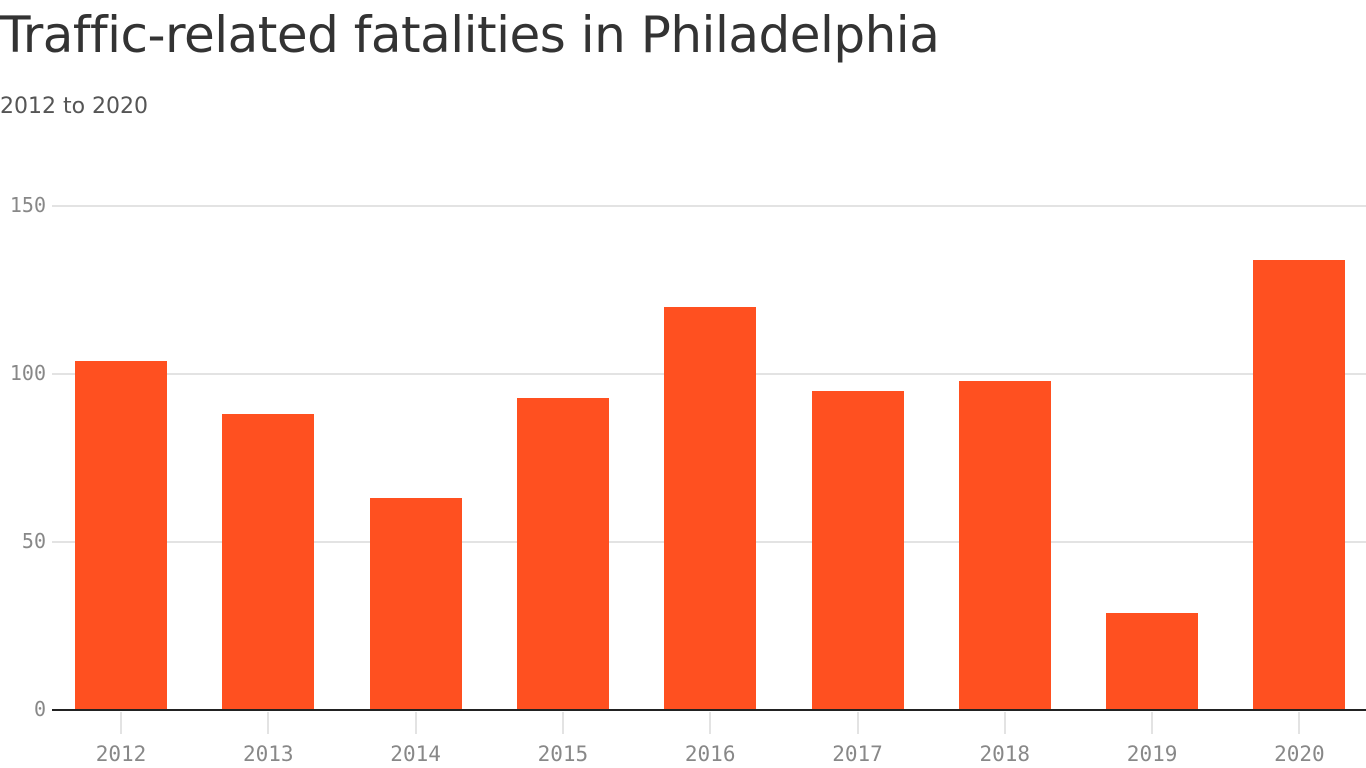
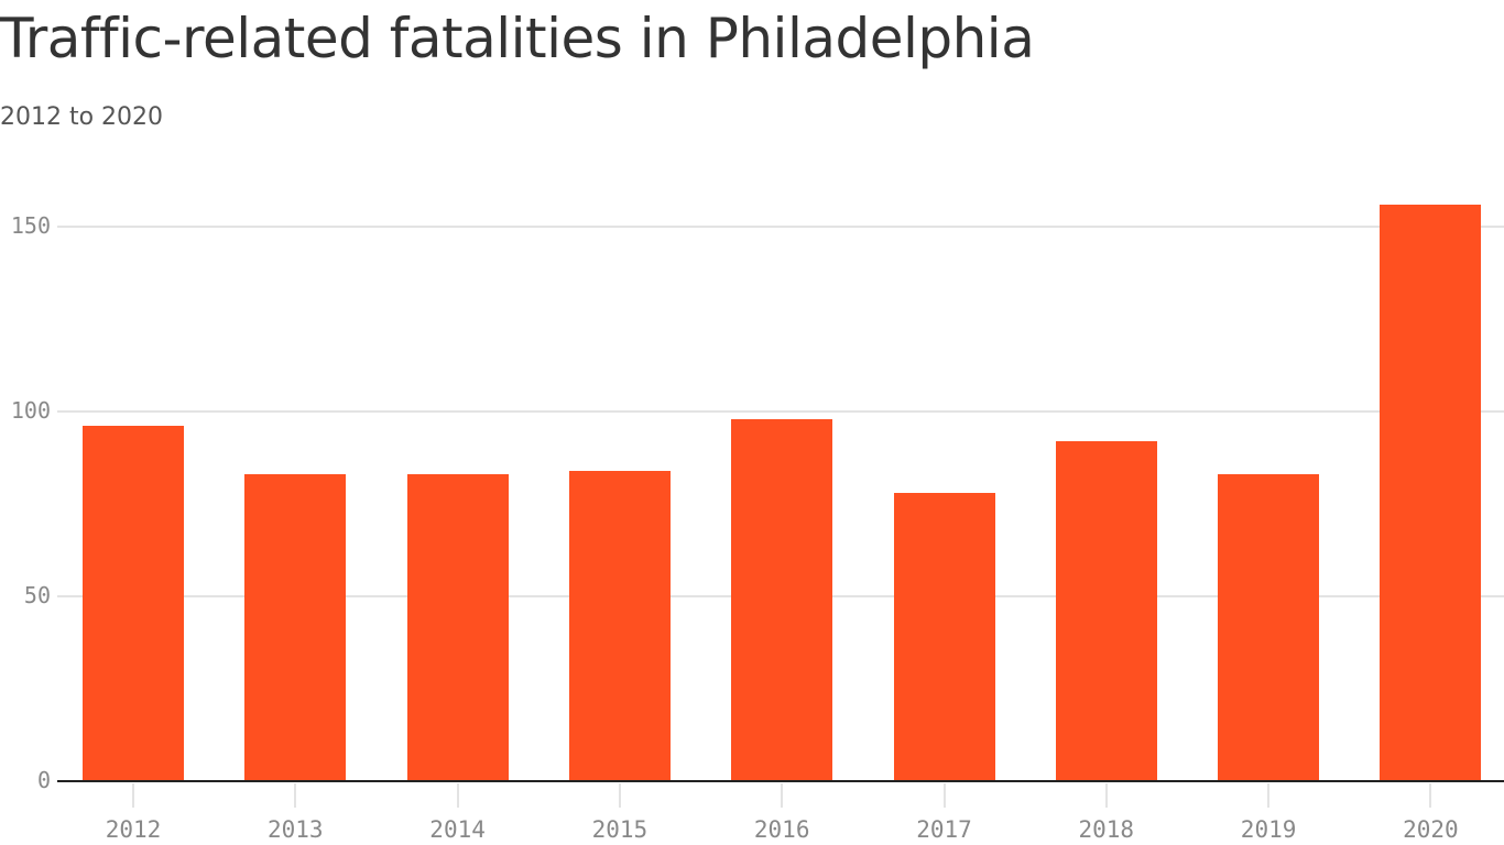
2012: 104 -> 96
2013: 88 -> 83
2014: 63 -> 83
2015: 93 -> 84
2016: 120 -> 98
2017: 95 -> 78
2018: 98 -> 92
2019: 29 -> 83
2020: 134 -> 156
